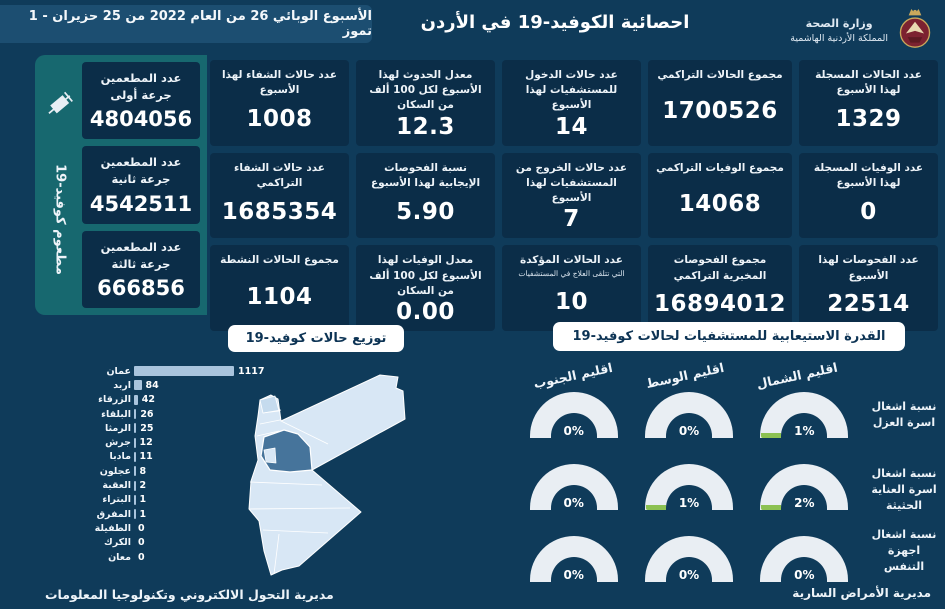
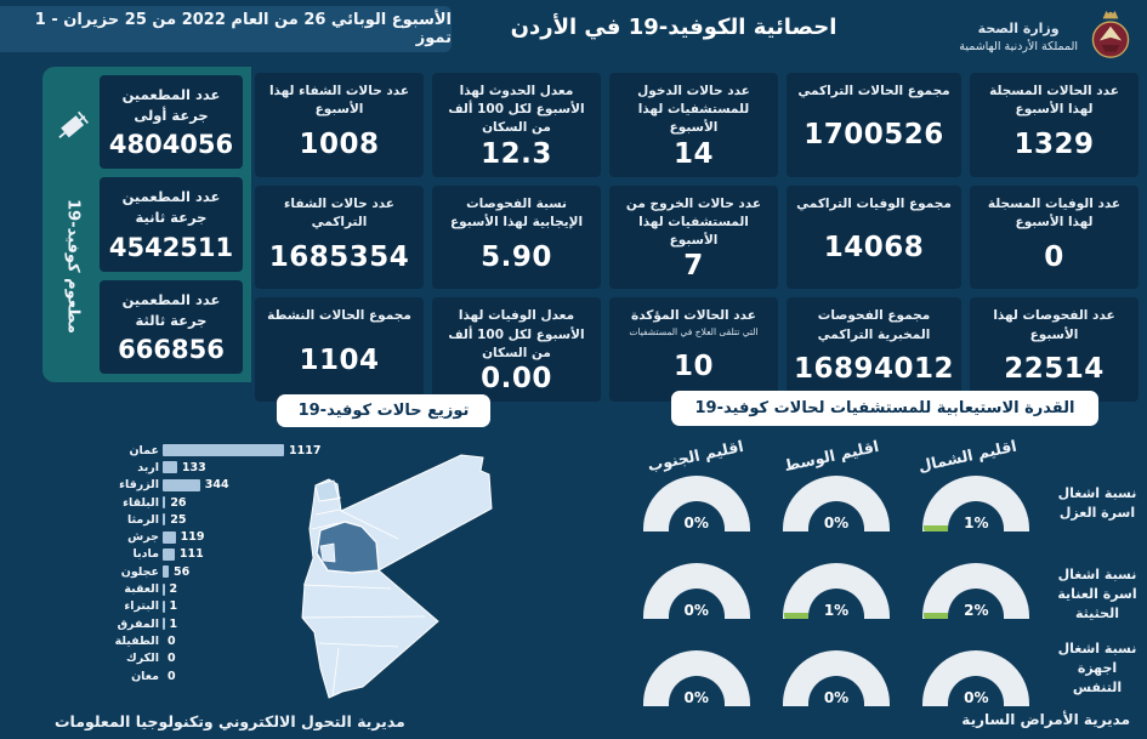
توزيع حالات كوفيد-19/اربد: 84 -> 133
توزيع حالات كوفيد-19/الزرقاء: 42 -> 344
توزيع حالات كوفيد-19/جرش: 12 -> 119
توزيع حالات كوفيد-19/مادبا: 11 -> 111
توزيع حالات كوفيد-19/عجلون: 8 -> 56
